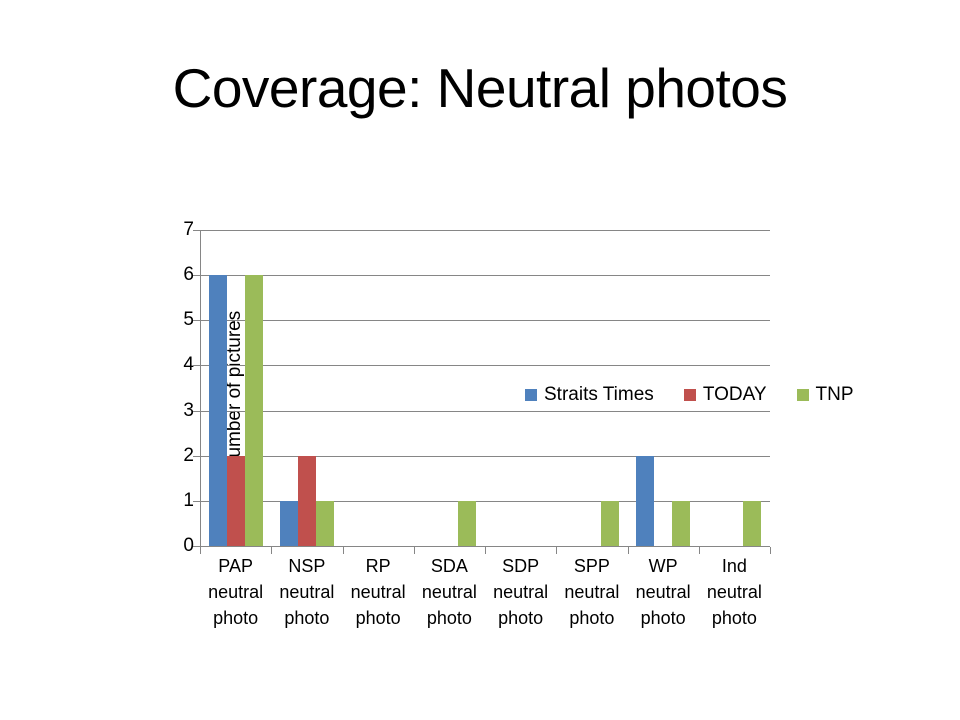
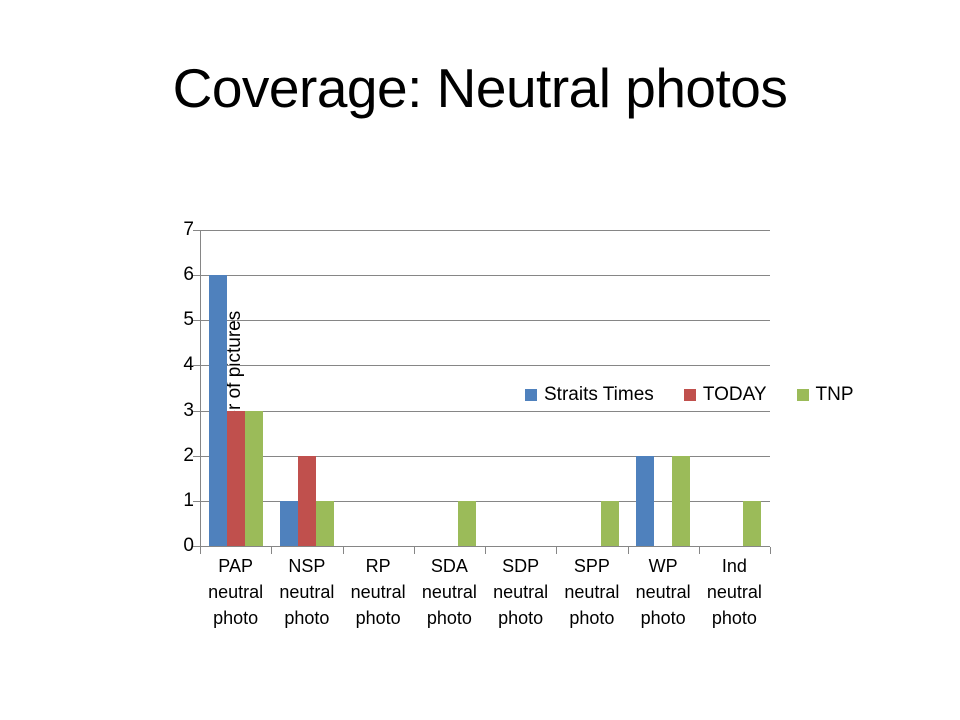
TODAY/PAP neutral photo: 2 -> 3
TNP/PAP neutral photo: 6 -> 3
TNP/WP neutral photo: 1 -> 2
